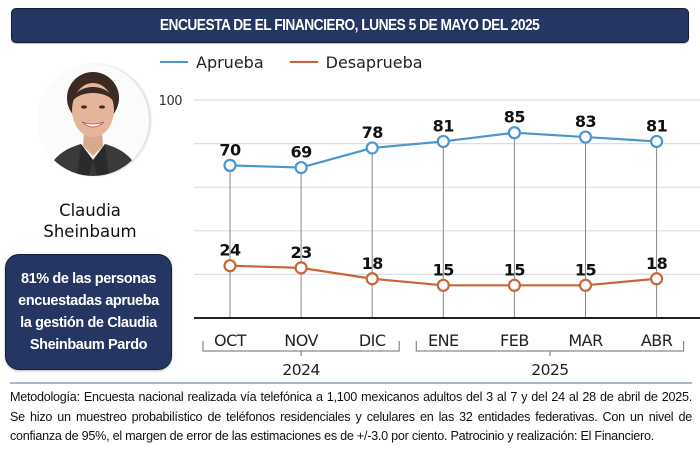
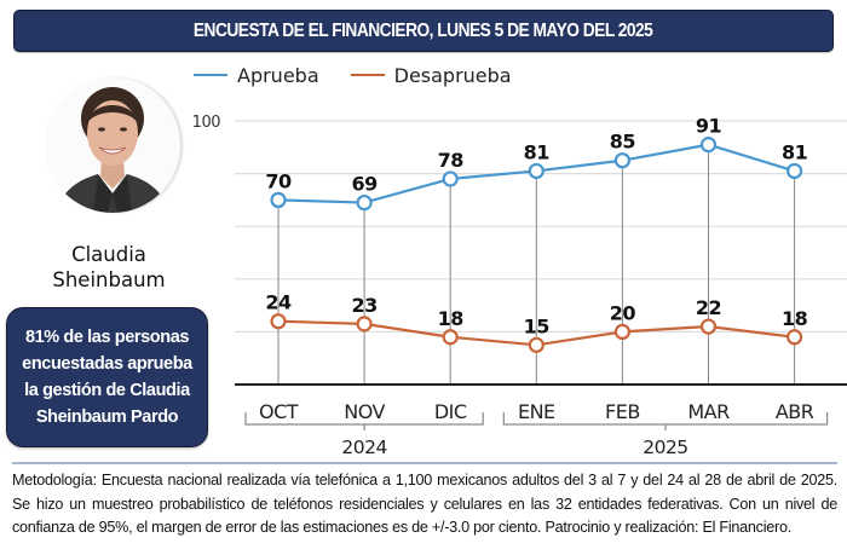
Desaprueba/FEB: 15 -> 20
Aprueba/MAR: 83 -> 91
Desaprueba/MAR: 15 -> 22
